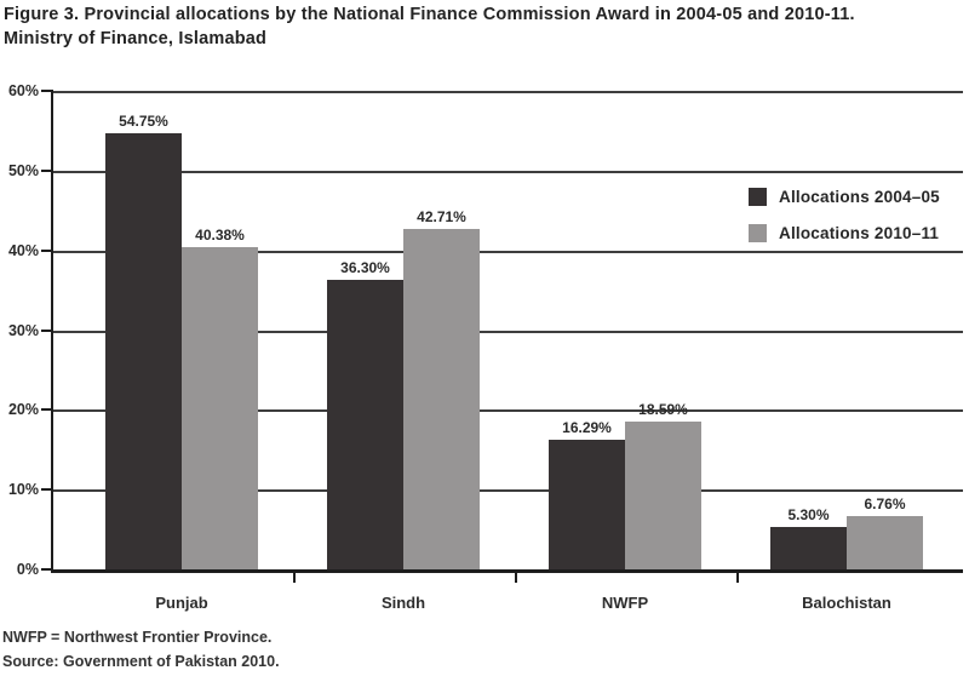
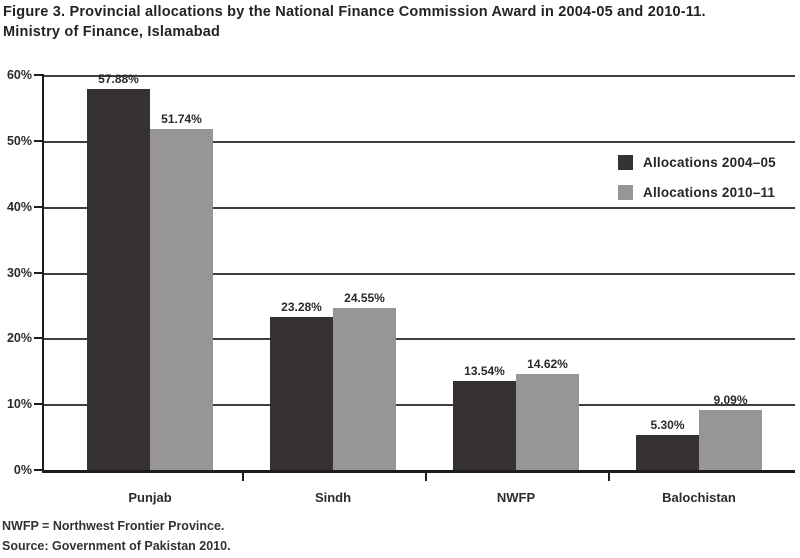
Allocations 2004–05/Punjab: 54.75% -> 57.88%
Allocations 2010–11/Punjab: 40.38% -> 51.74%
Allocations 2004–05/Sindh: 36.30% -> 23.28%
Allocations 2010–11/Sindh: 42.71% -> 24.55%
Allocations 2004–05/NWFP: 16.29% -> 13.54%
Allocations 2010–11/NWFP: 18.59% -> 14.62%
Allocations 2010–11/Balochistan: 6.76% -> 9.09%
